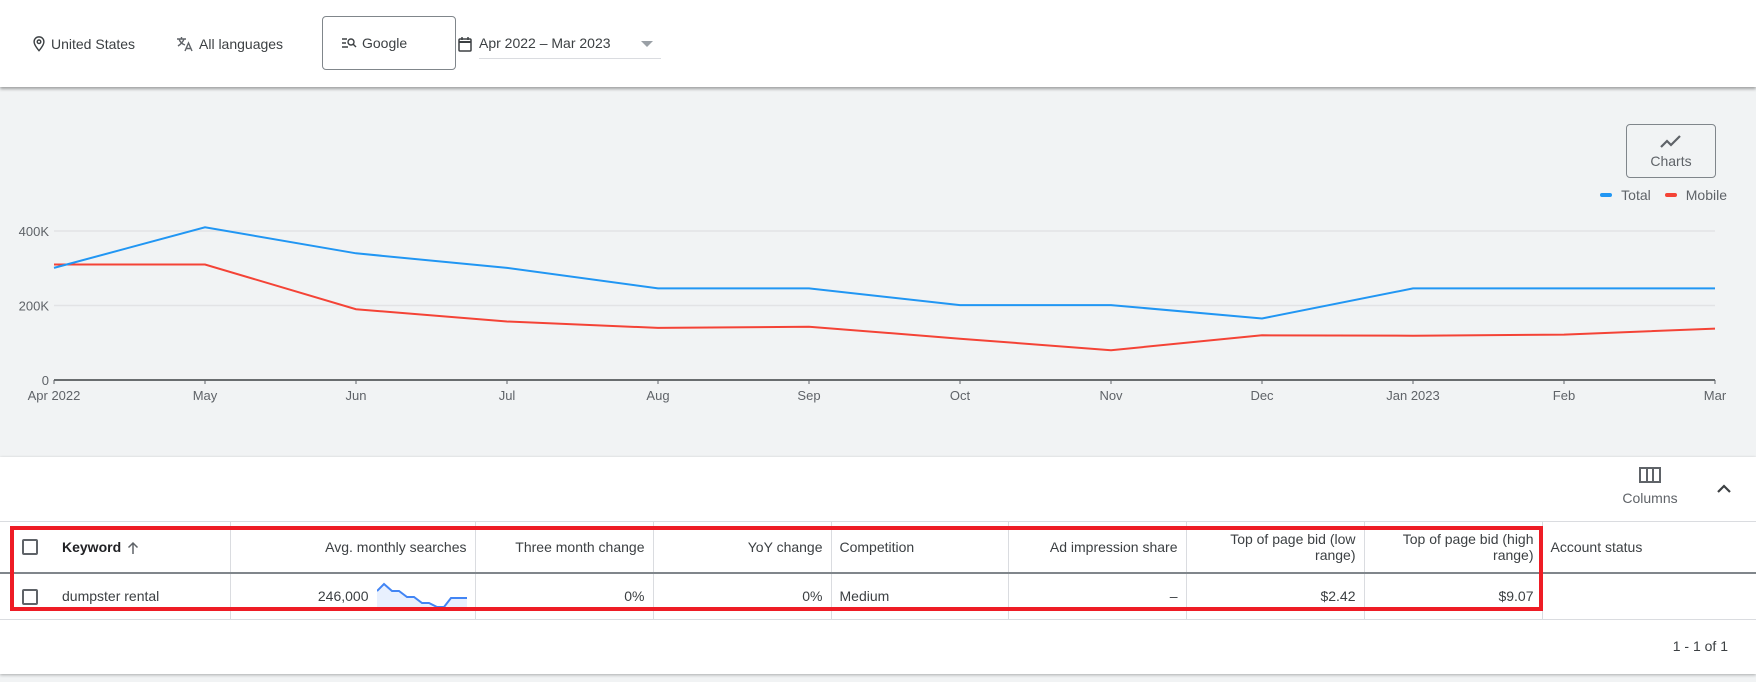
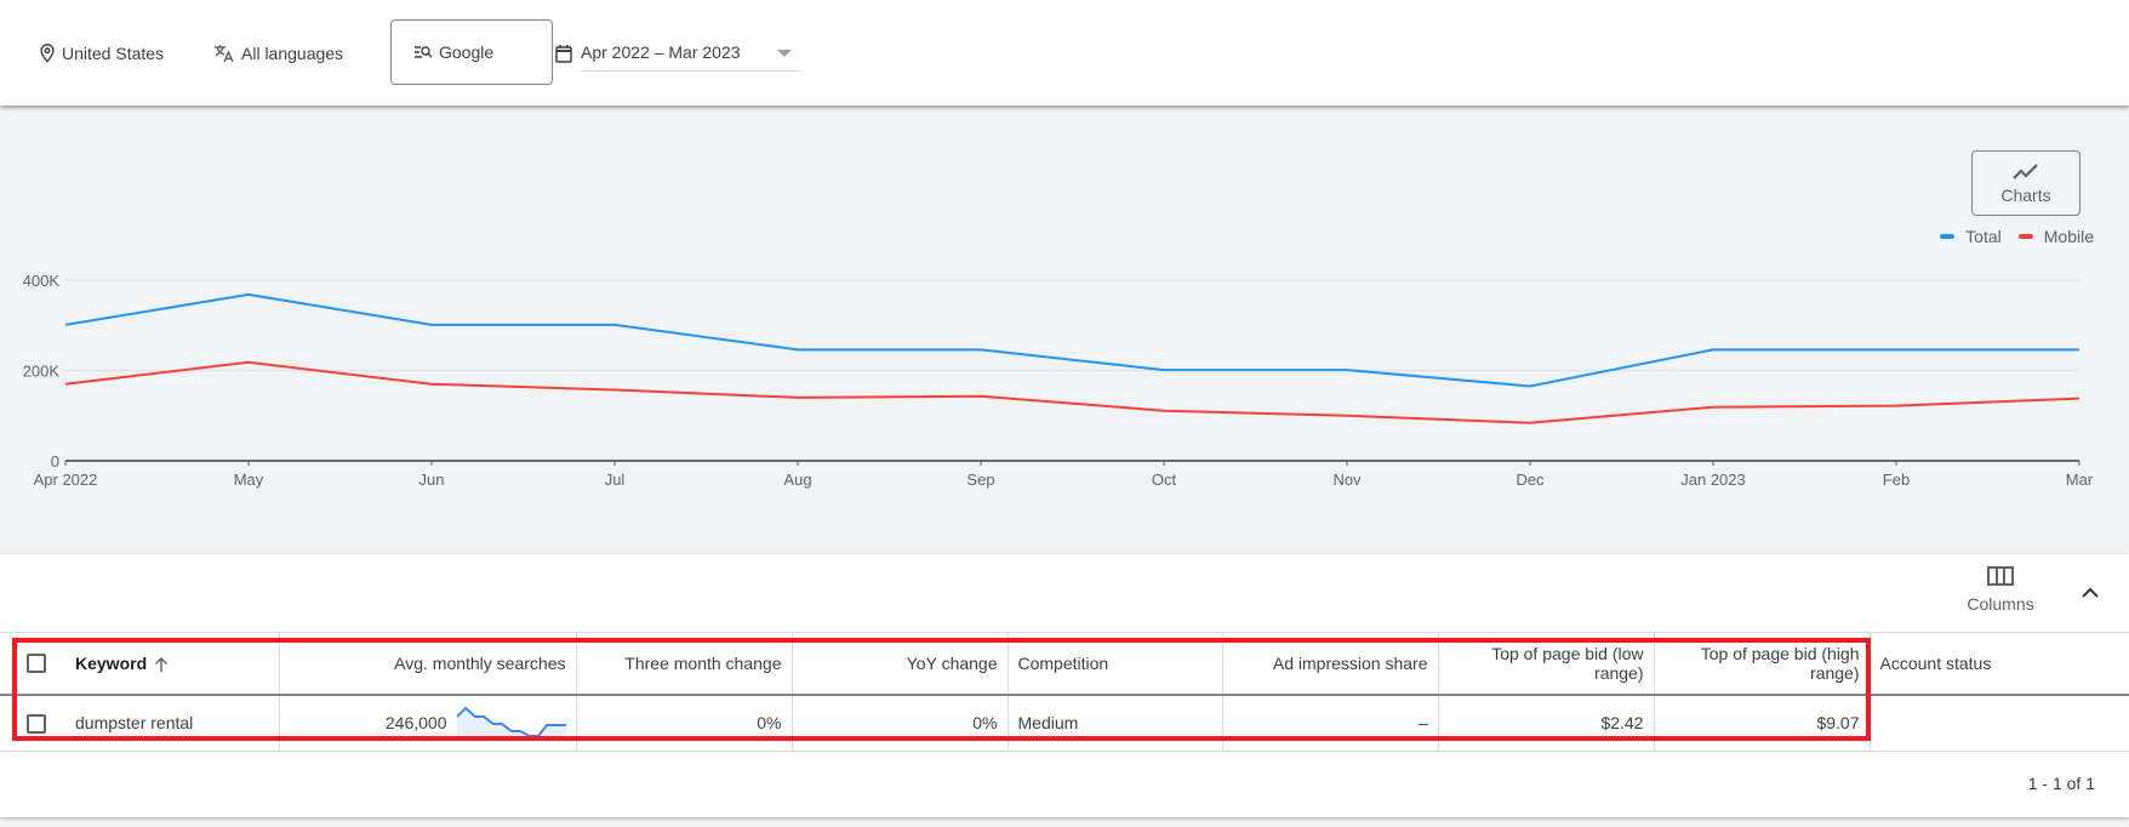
Mobile/Apr 2022: 310K -> 170K
Total/May: 410K -> 370K
Mobile/May: 310K -> 220K
Total/Jun: 340K -> 300K
Mobile/Jun: 190K -> 170K
Mobile/Nov: 80K -> 100K
Mobile/Dec: 120K -> 80K
